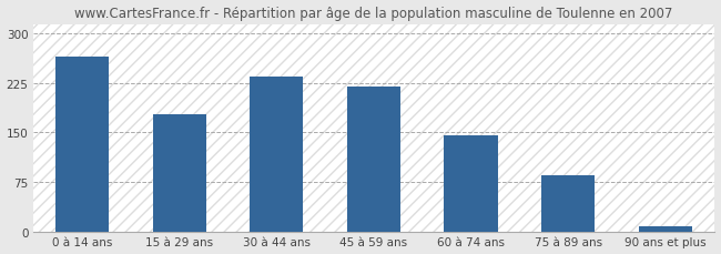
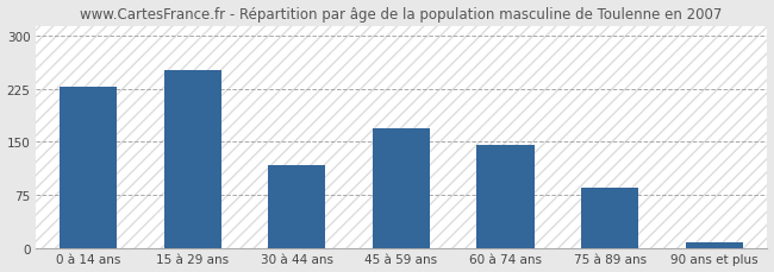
0 à 14 ans: 265 -> 228
15 à 29 ans: 178 -> 252
30 à 44 ans: 235 -> 118
45 à 59 ans: 220 -> 170
